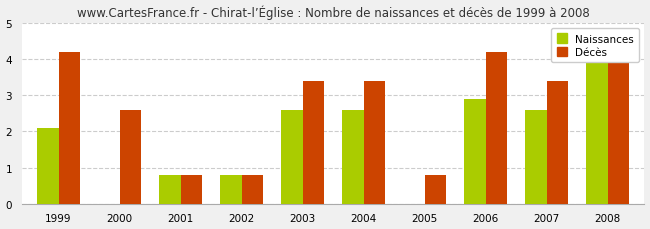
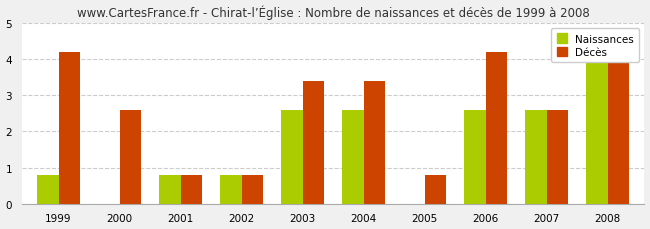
Naissances/1999: 2.1 -> 0.8
Naissances/2006: 2.9 -> 2.6
Décès/2007: 3.4 -> 2.6
